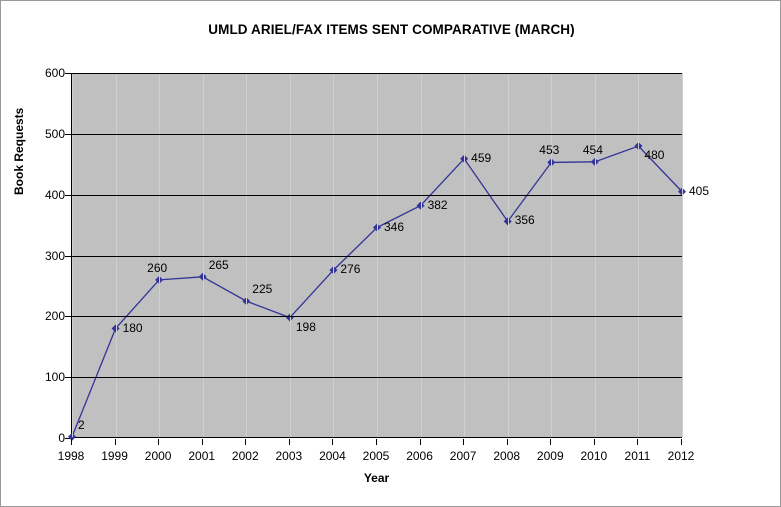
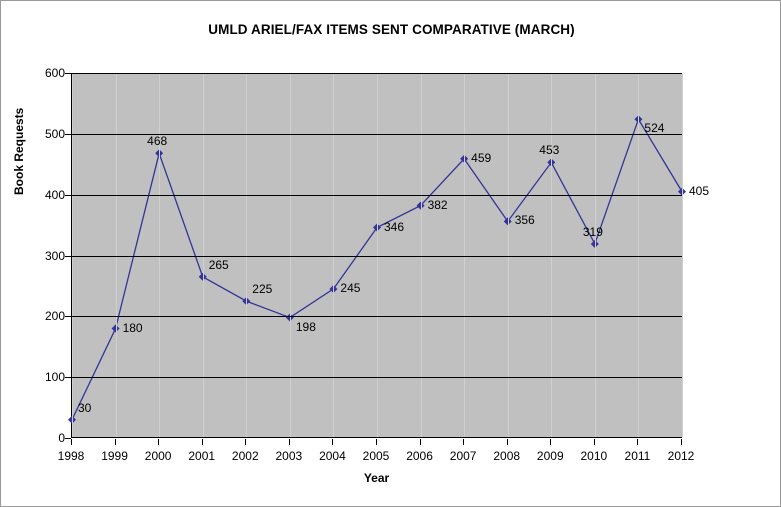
1998: 2 -> 30
2000: 260 -> 468
2004: 276 -> 245
2010: 454 -> 319
2011: 480 -> 524
